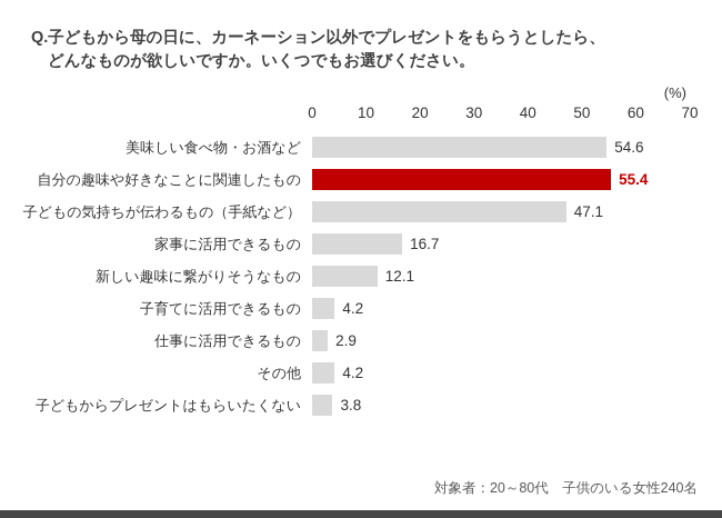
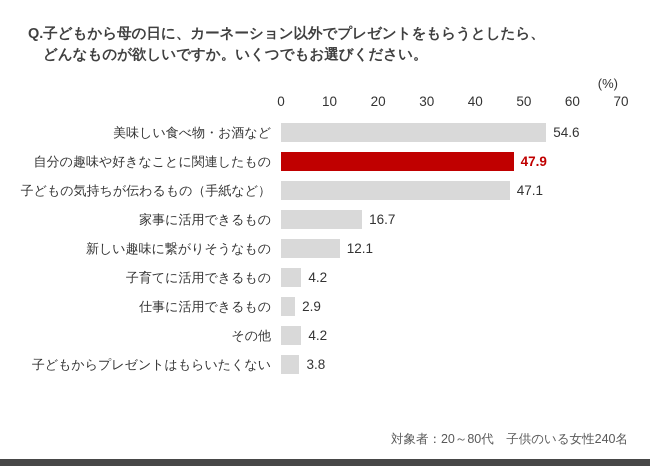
自分の趣味や好きなことに関連したもの: 55.4 -> 47.9
